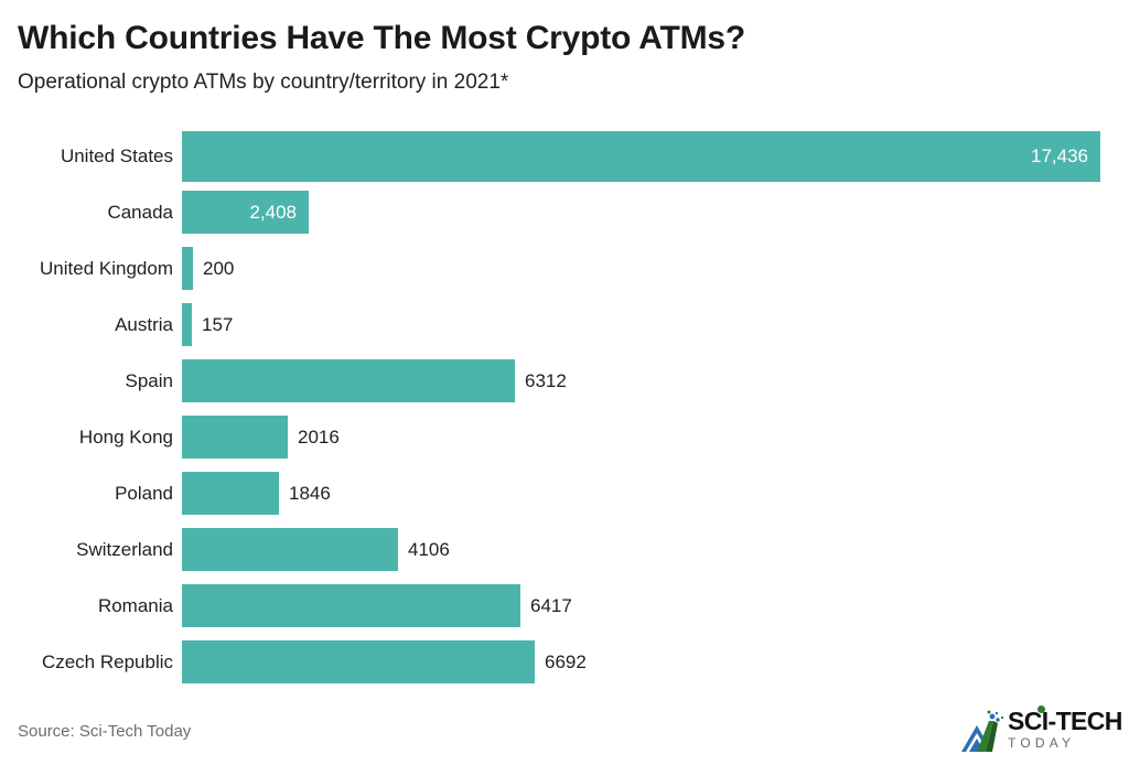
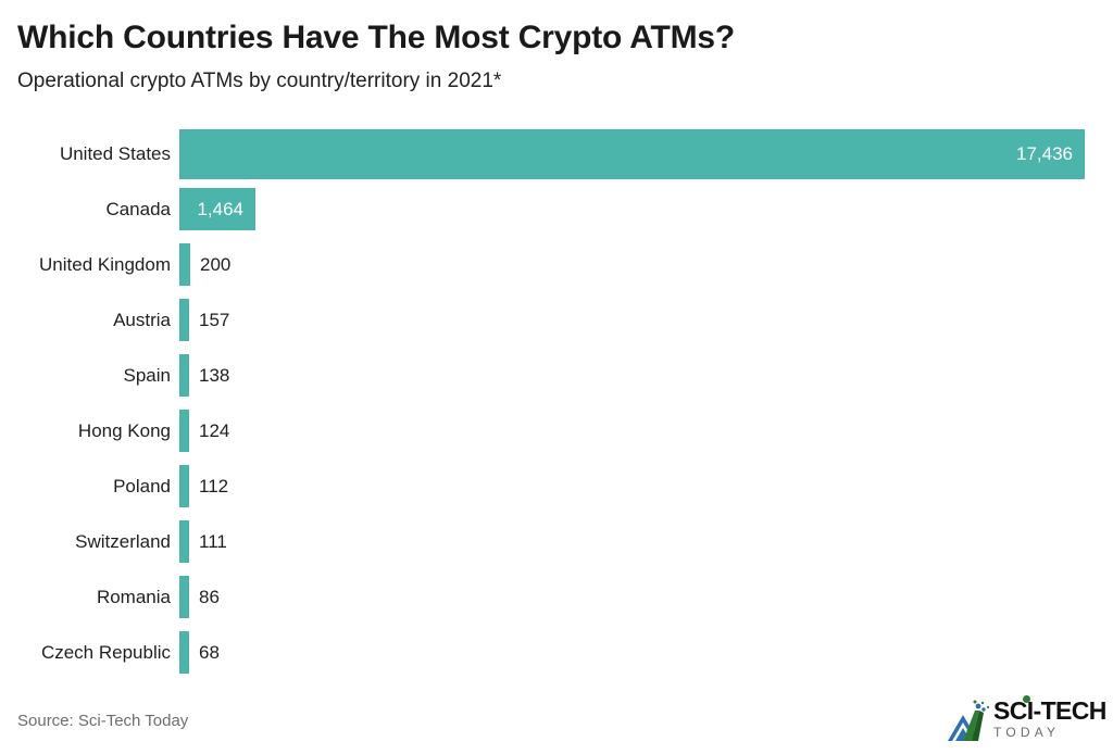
Canada: 2,408 -> 1,464
Spain: 6312 -> 138
Hong Kong: 2016 -> 124
Poland: 1846 -> 112
Switzerland: 4106 -> 111
Romania: 6417 -> 86
Czech Republic: 6692 -> 68
